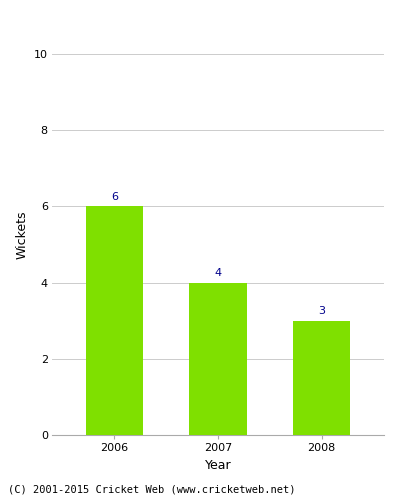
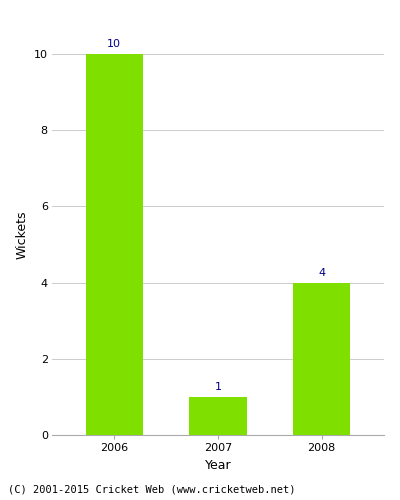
2006: 6 -> 10
2007: 4 -> 1
2008: 3 -> 4
